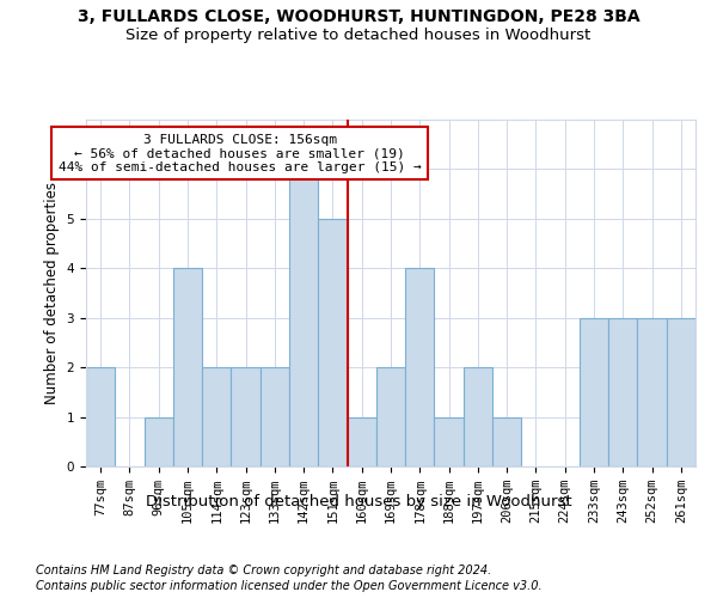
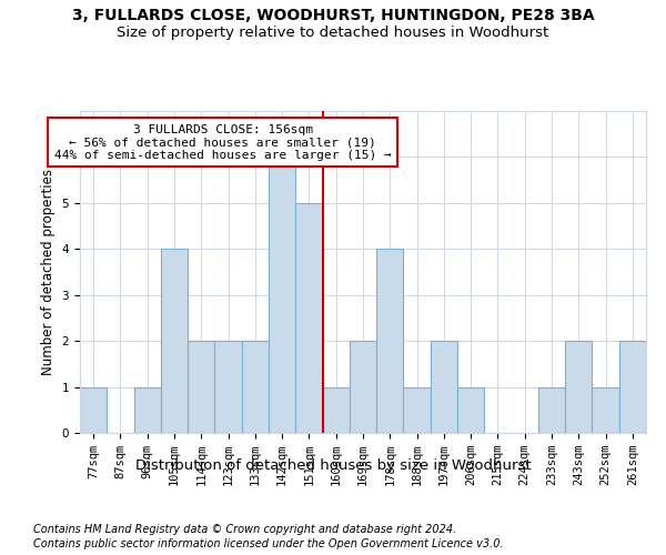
77sqm: 2 -> 1
233sqm: 3 -> 1
243sqm: 3 -> 2
252sqm: 3 -> 1
261sqm: 3 -> 2
